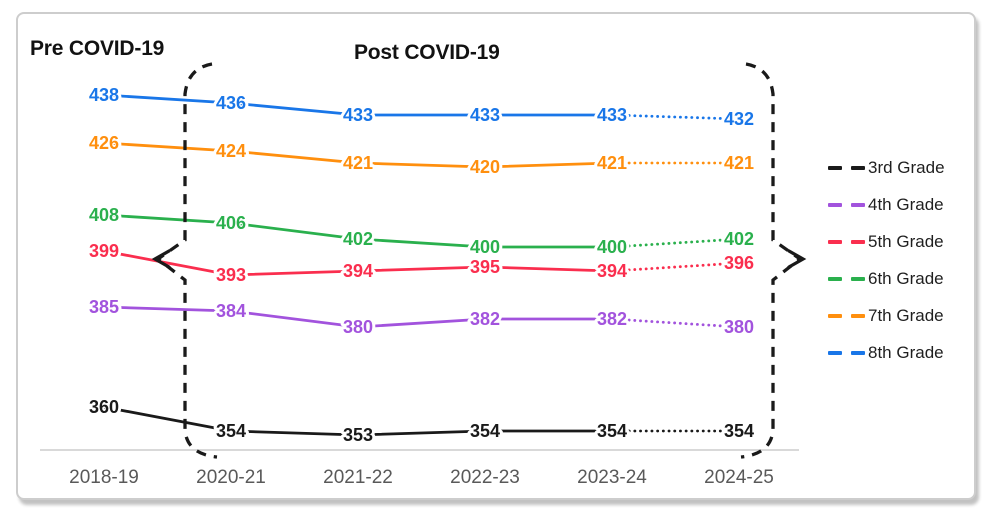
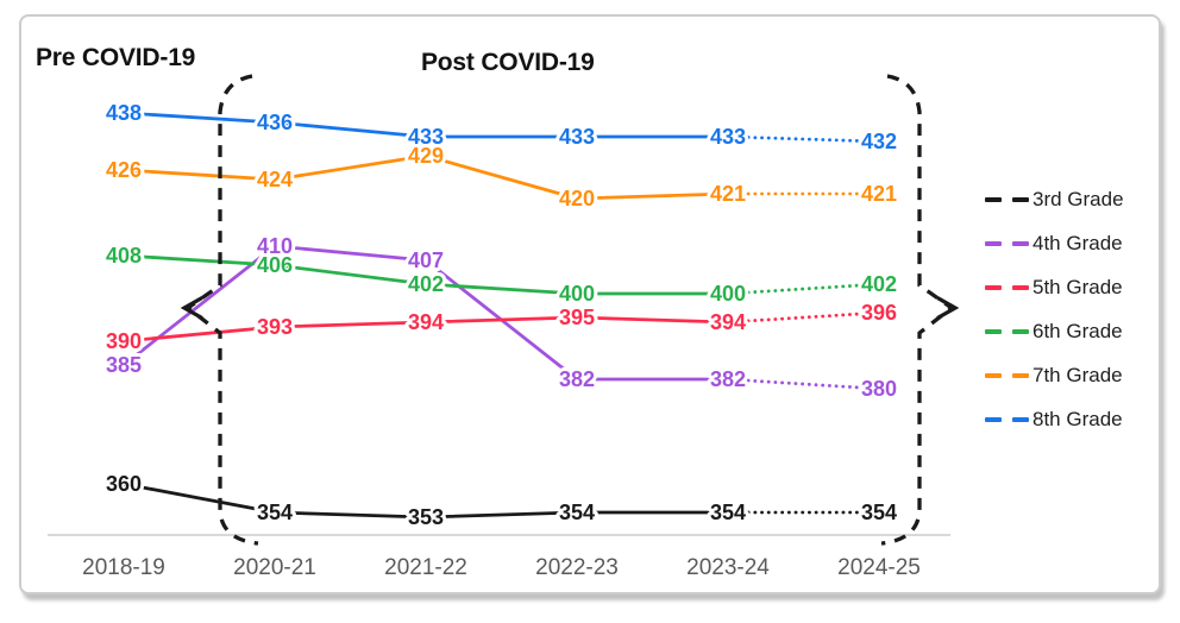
5th Grade/2018-19: 399 -> 390
4th Grade/2020-21: 384 -> 410
4th Grade/2021-22: 380 -> 407
7th Grade/2021-22: 421 -> 429
